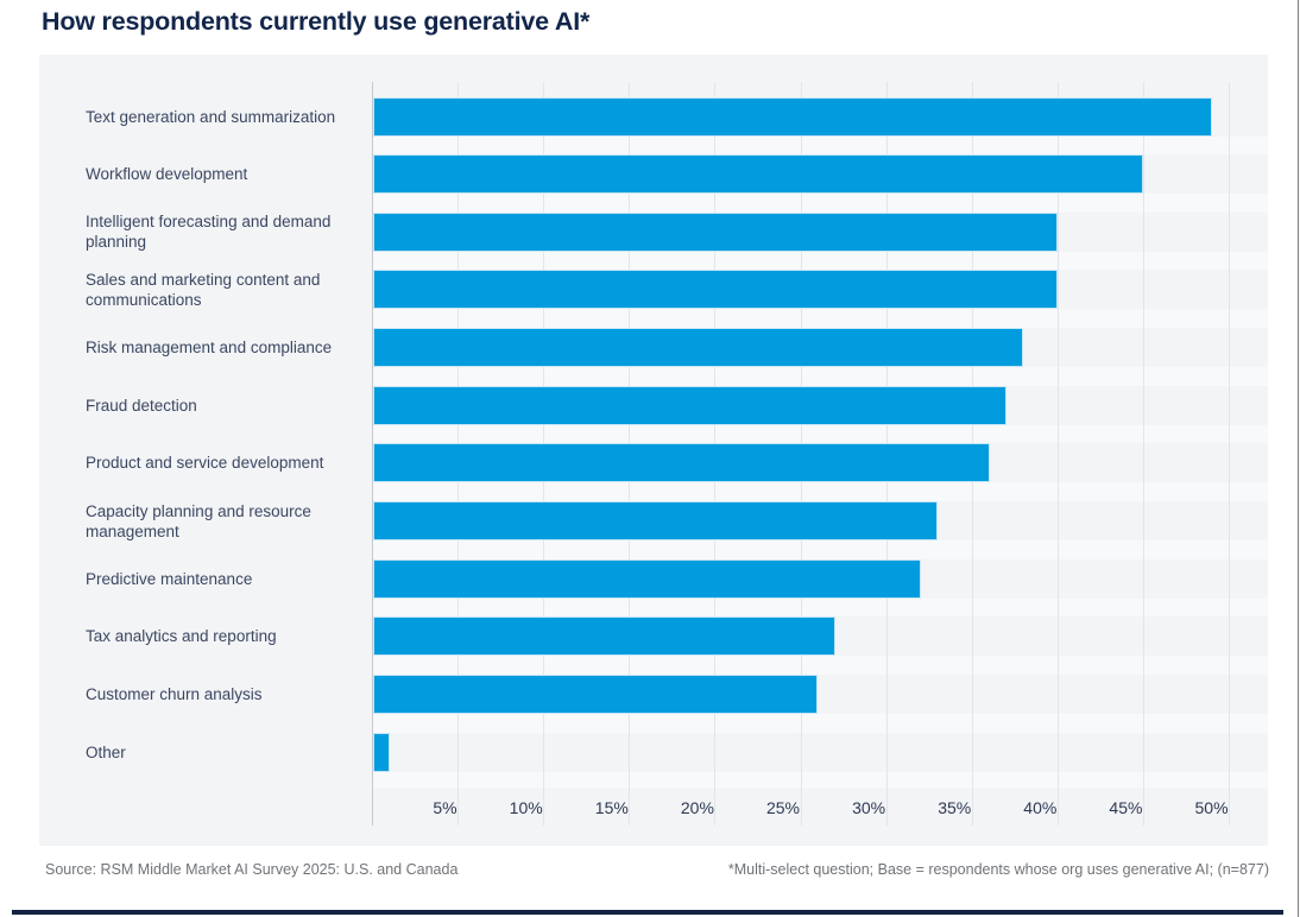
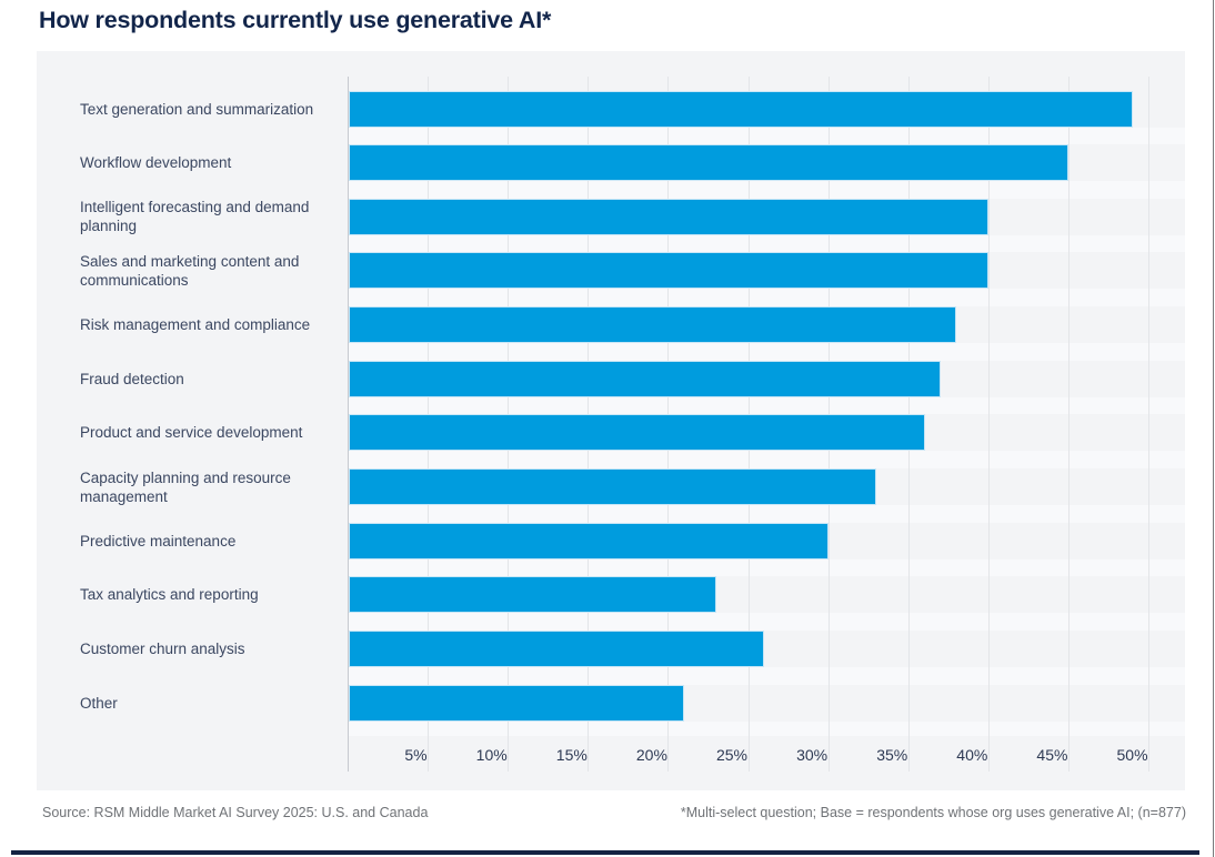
Predictive maintenance: 32% -> 30%
Tax analytics and reporting: 27% -> 23%
Other: 1% -> 21%
